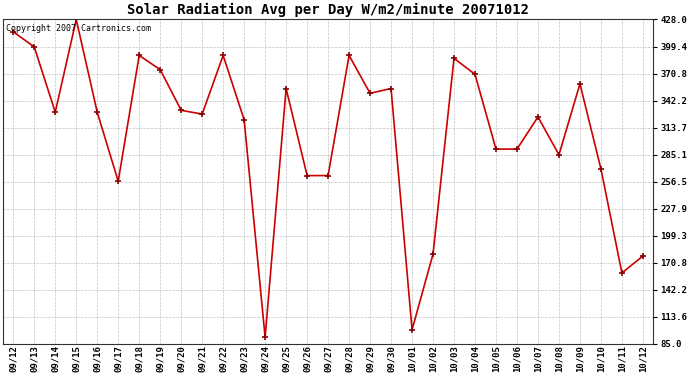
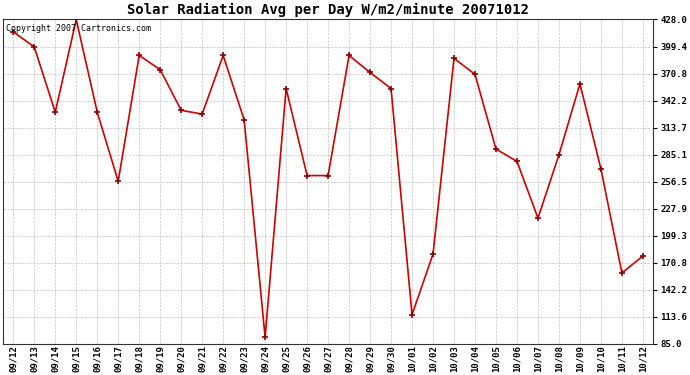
09/29: 350 -> 372
10/01: 100 -> 116
10/06: 291 -> 278
10/07: 325 -> 218
